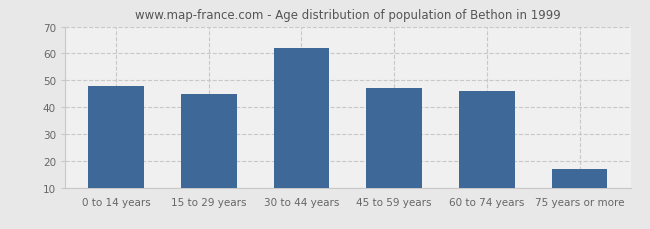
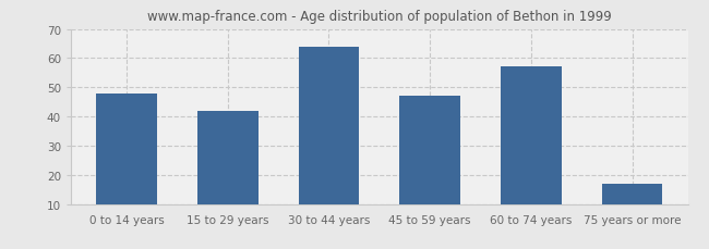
15 to 29 years: 45 -> 42
30 to 44 years: 62 -> 64
60 to 74 years: 46 -> 57
